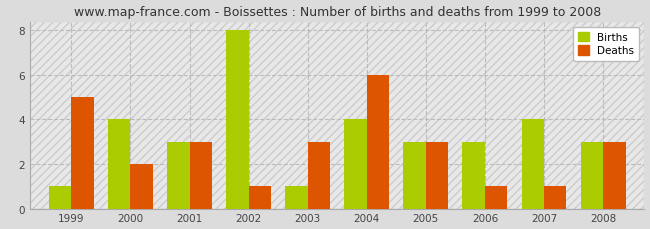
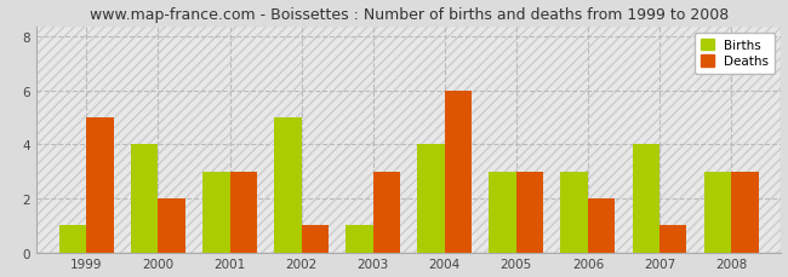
Births/2002: 8 -> 5
Deaths/2006: 1 -> 2
